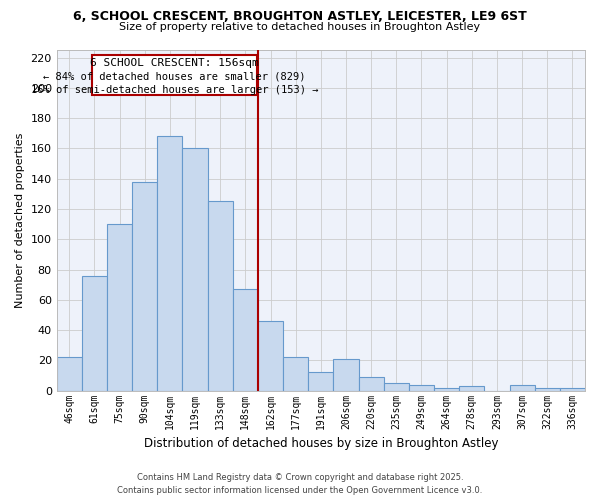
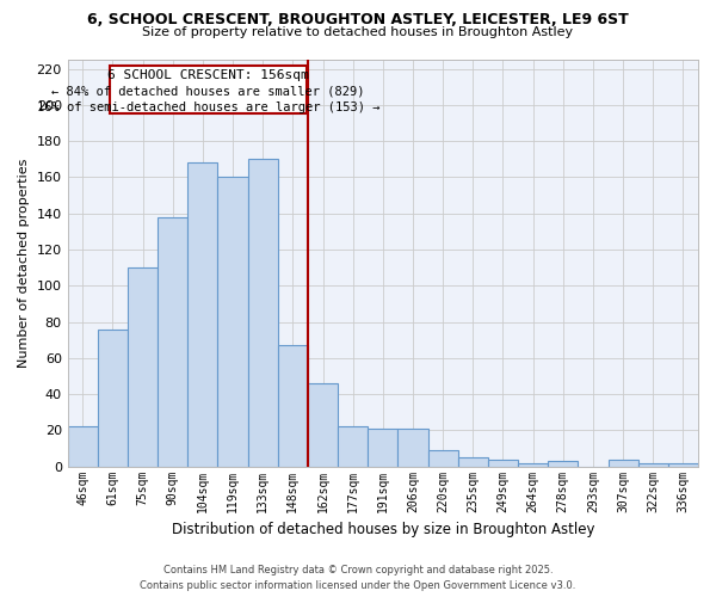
133sqm: 125 -> 170
191sqm: 12 -> 21
